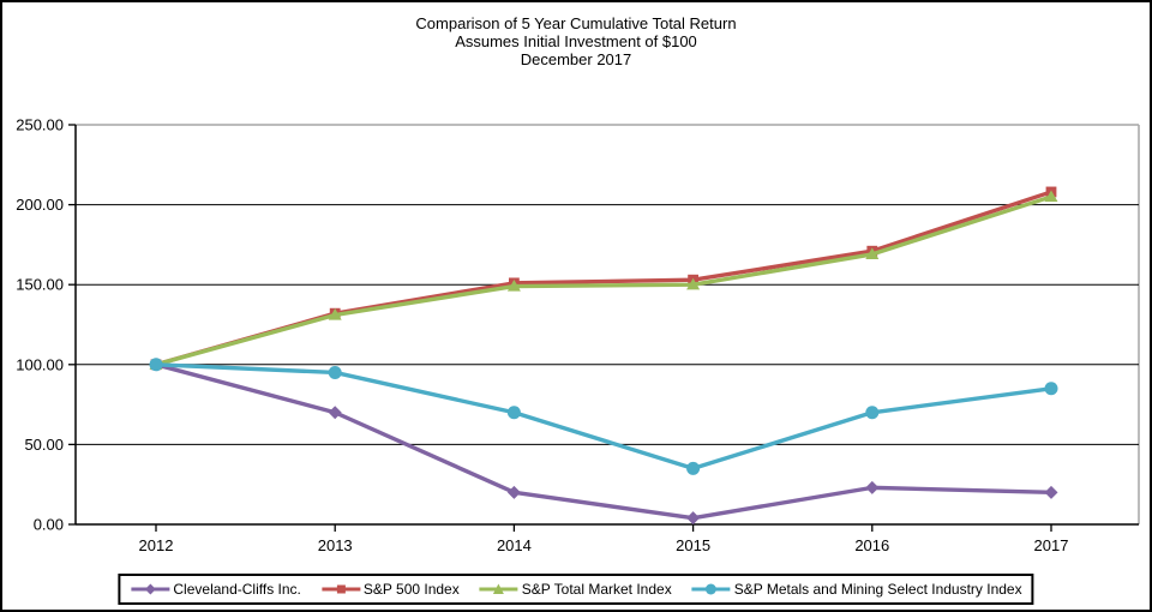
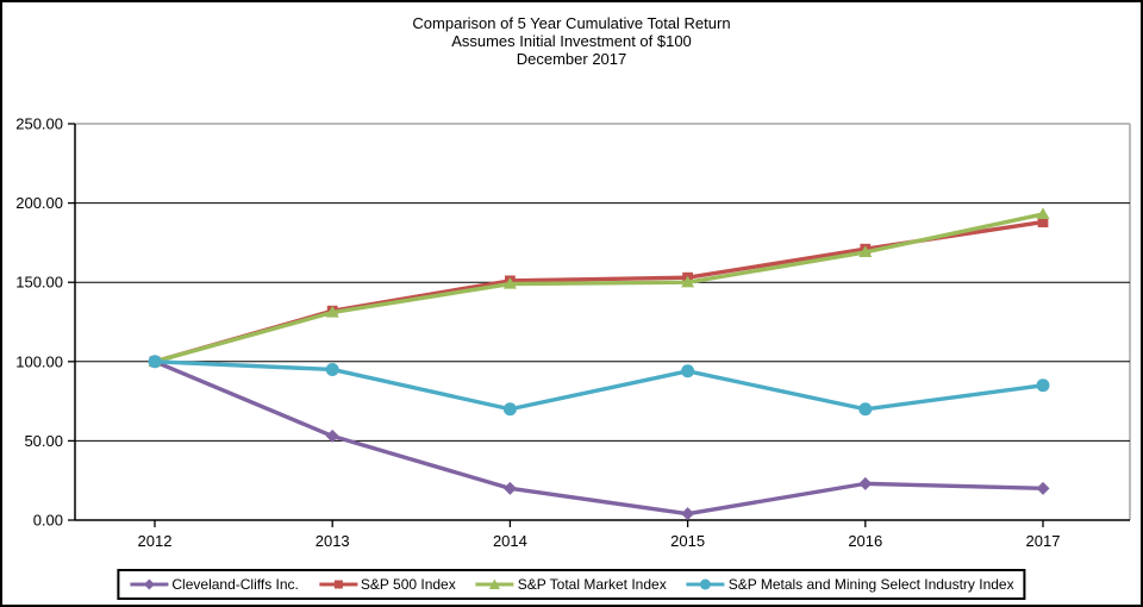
Cleveland-Cliffs Inc./2013: 70 -> 53
S&P Metals and Mining Select Industry Index/2015: 35 -> 94
S&P 500 Index/2017: 208 -> 188
S&P Total Market Index/2017: 205 -> 193
